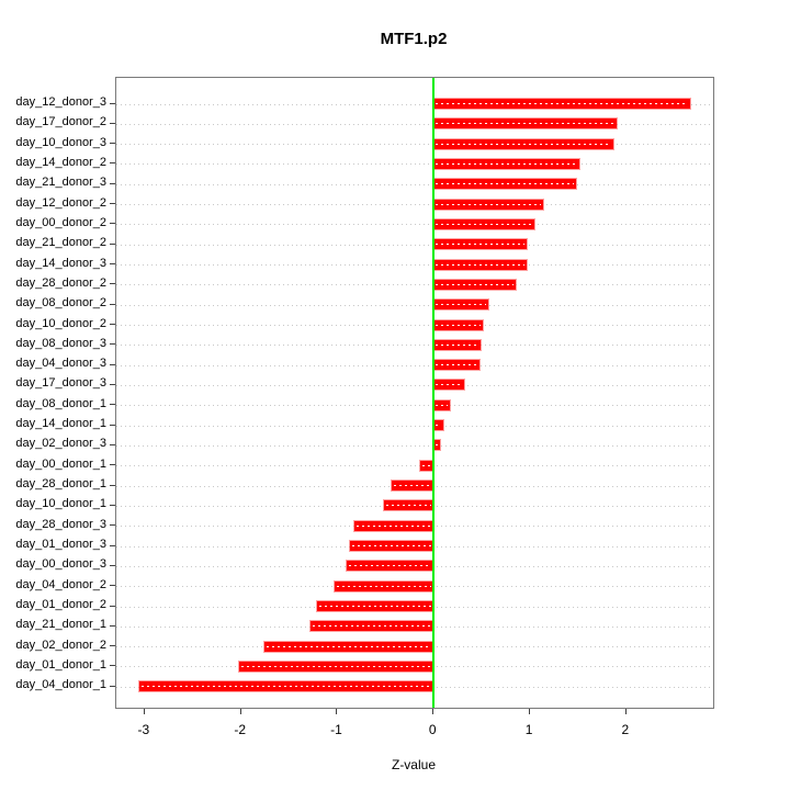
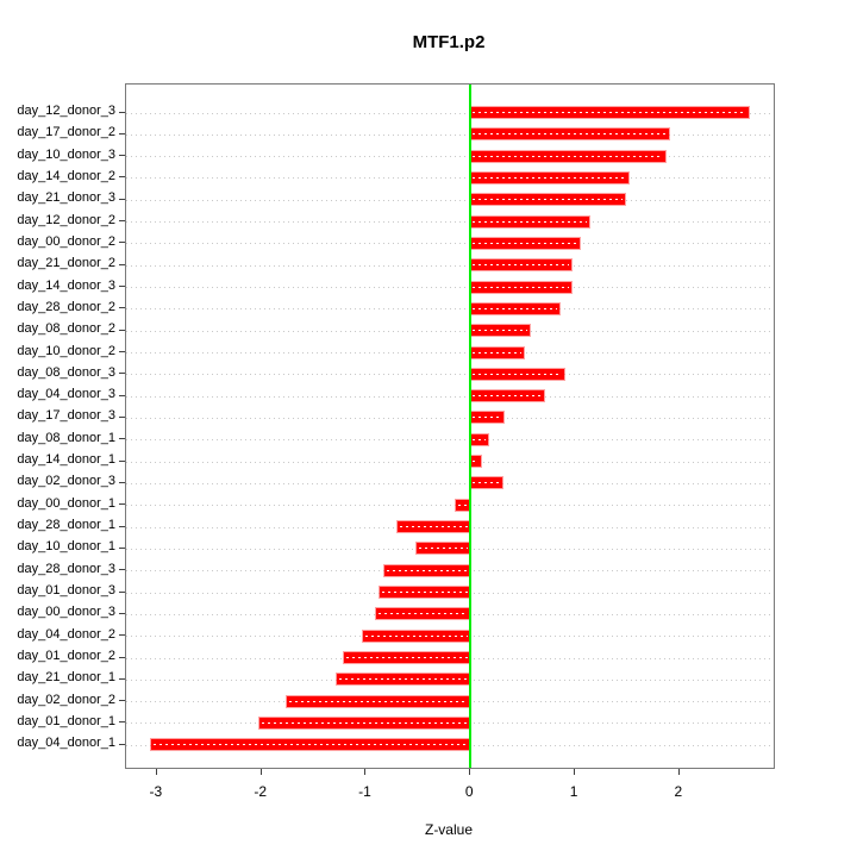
day_08_donor_3: 0.5 -> 0.9
day_04_donor_3: 0.5 -> 0.7
day_02_donor_3: 0.1 -> 0.3
day_28_donor_1: -0.4 -> -0.7
